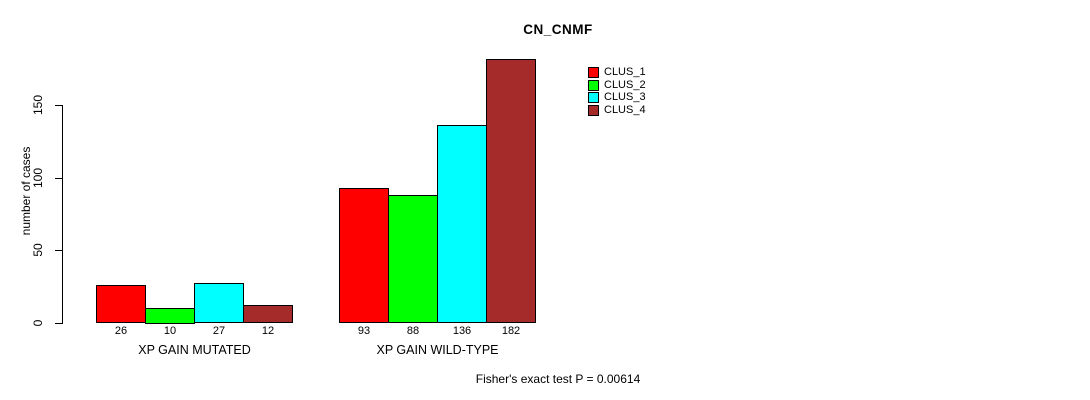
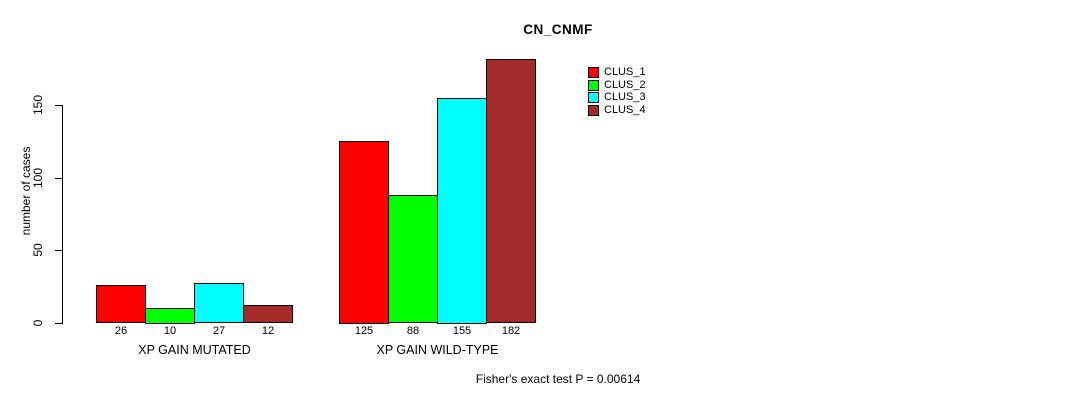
CLUS_1/XP GAIN WILD-TYPE: 93 -> 125
CLUS_3/XP GAIN WILD-TYPE: 136 -> 155
